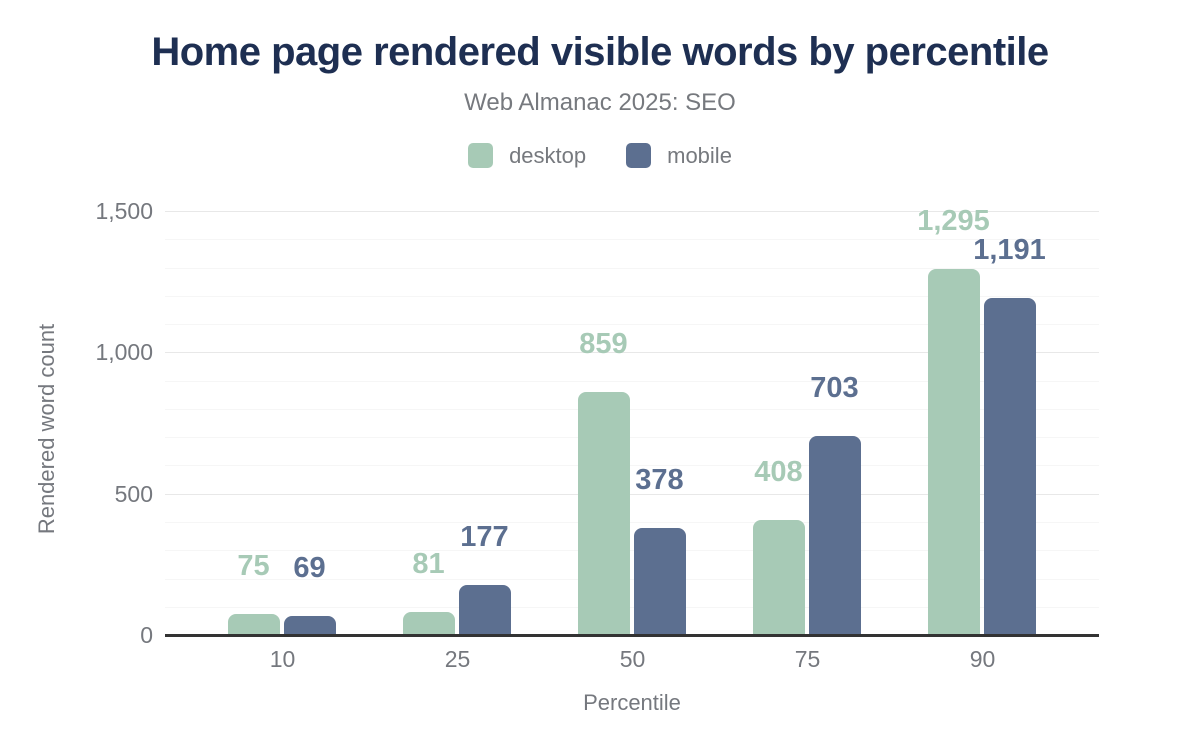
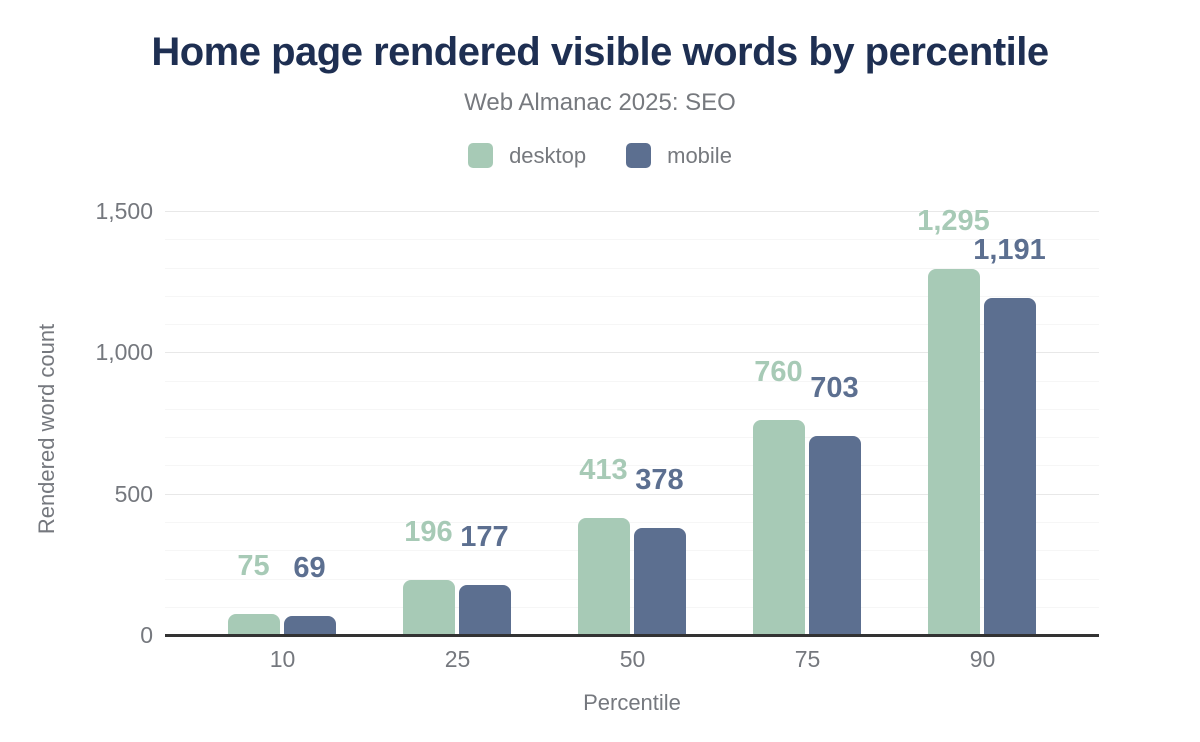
desktop/25: 81 -> 196
desktop/50: 859 -> 413
desktop/75: 408 -> 760
